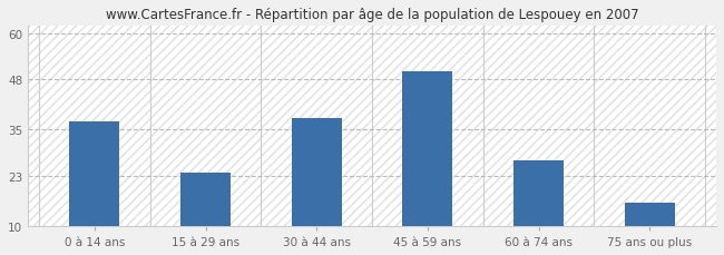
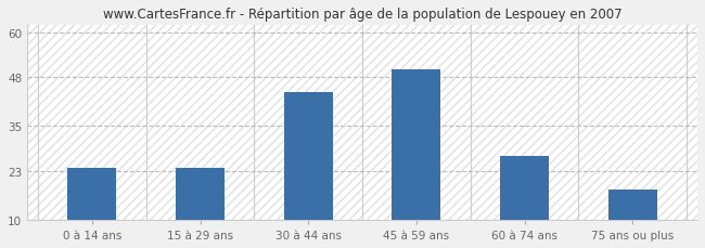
0 à 14 ans: 37 -> 24
30 à 44 ans: 38 -> 44
75 ans ou plus: 16 -> 18
